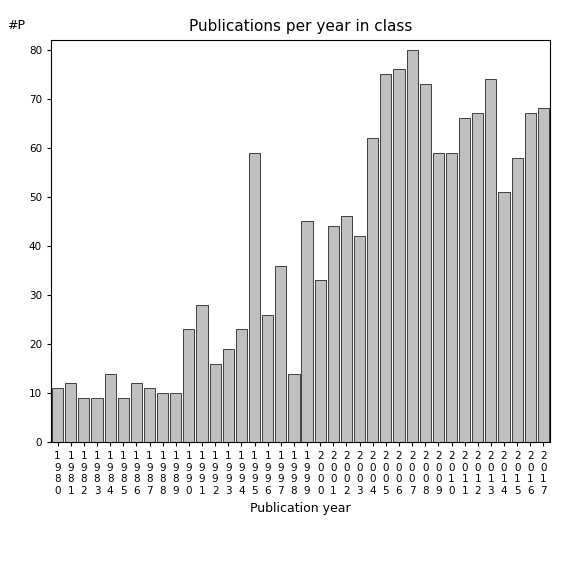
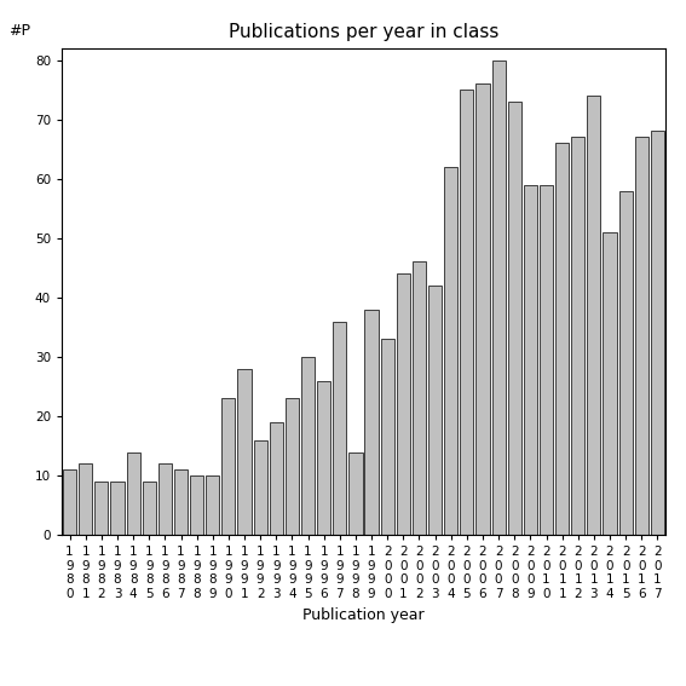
1 9 9 5: 59 -> 30
1 9 9 9: 45 -> 38
